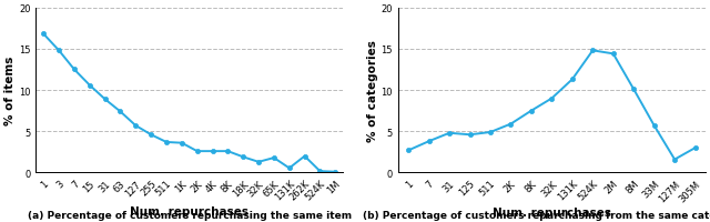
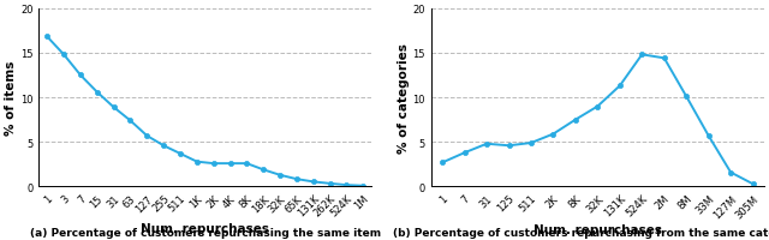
1K: 3.6 -> 2.8
65K: 1.8 -> 0.8
262K: 2.0 -> 0.3
305M: 3.0 -> 0.3
